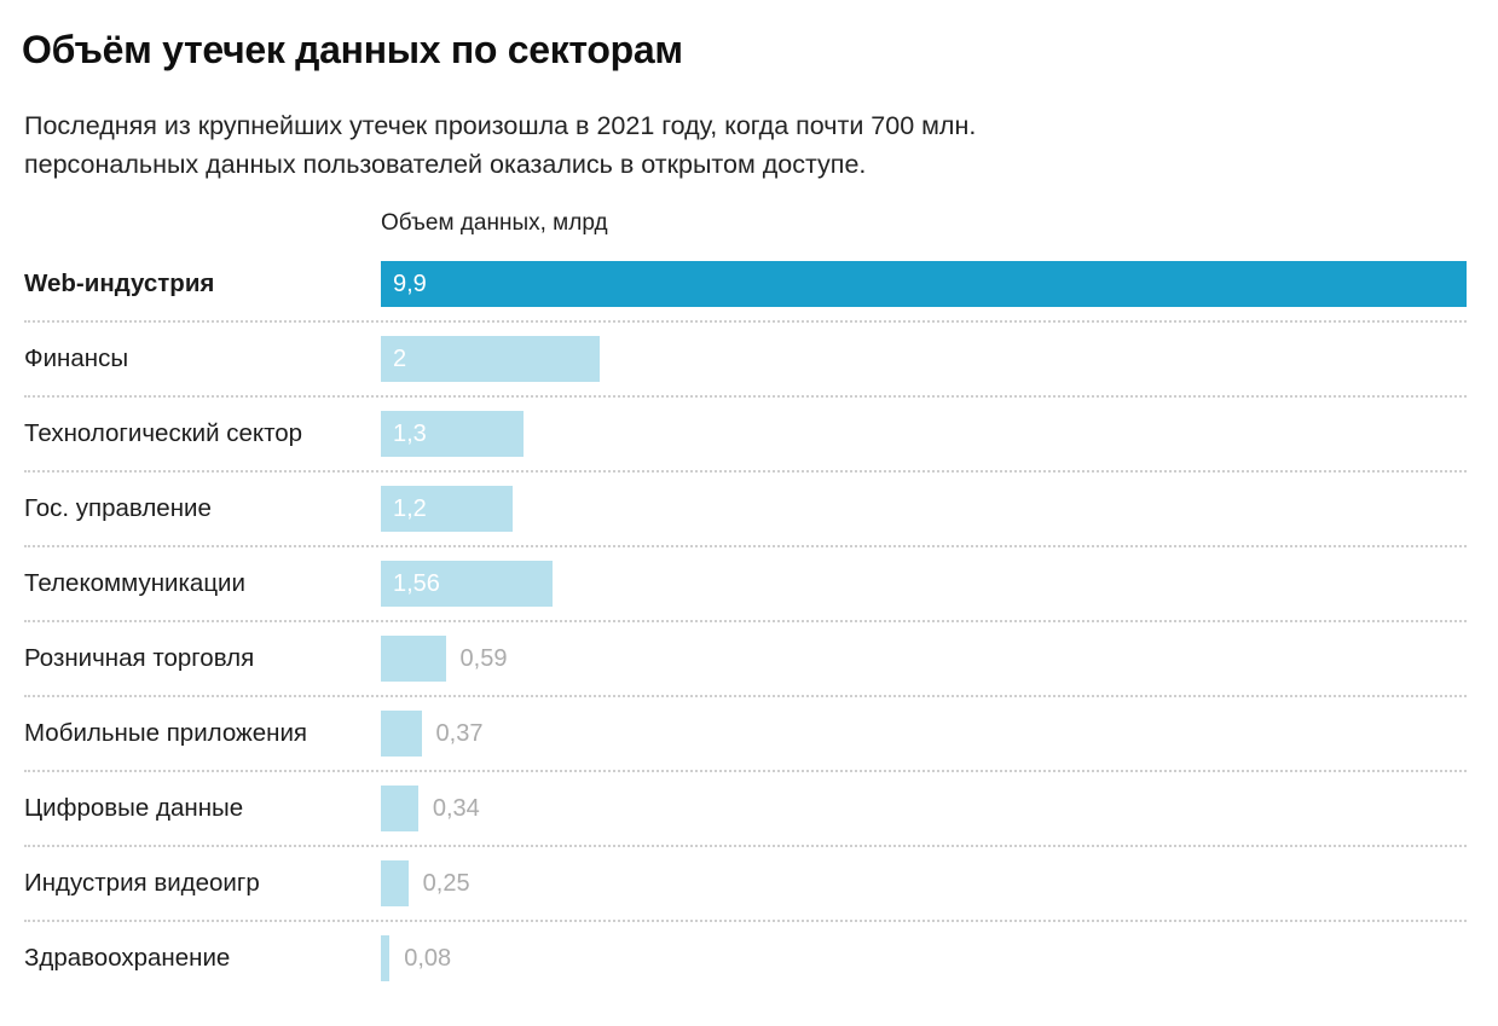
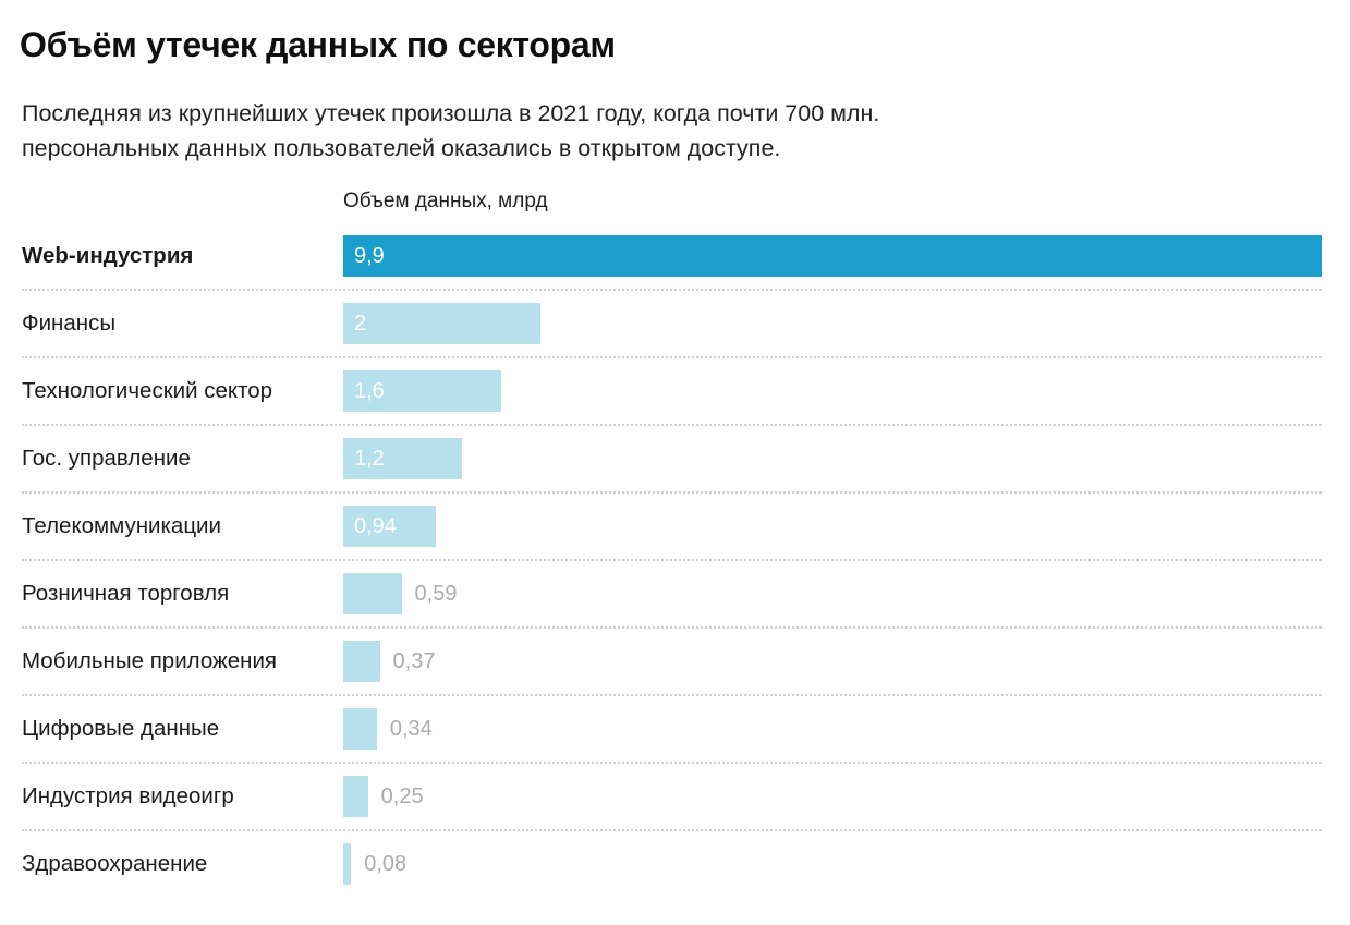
Технологический сектор: 1,3 -> 1,6
Телекоммуникации: 1,56 -> 0,94
